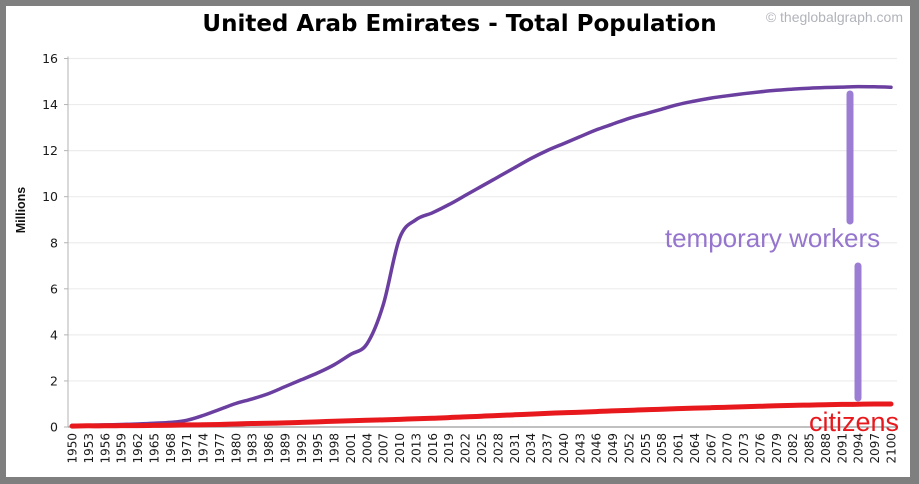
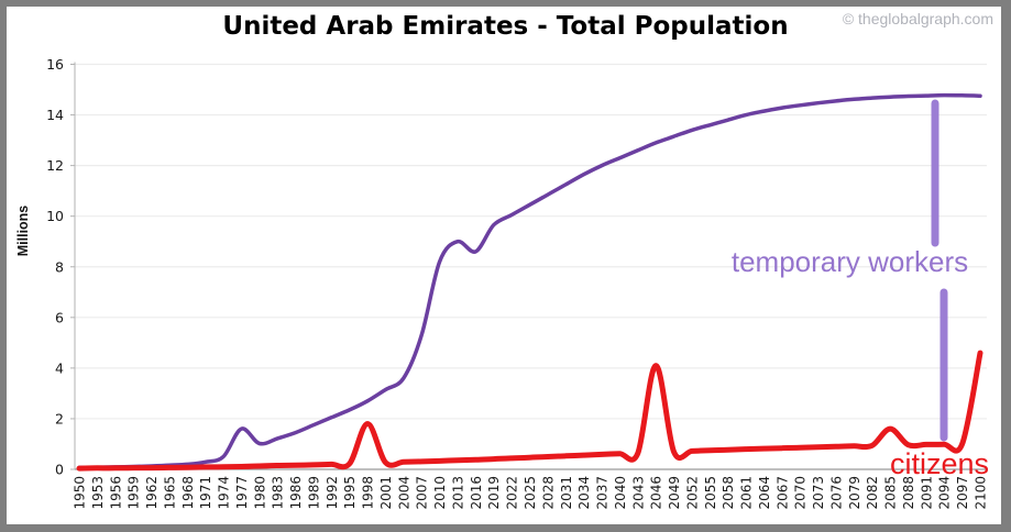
temporary workers/1977: 0.8 -> 1.6
citizens/1998: 0.2 -> 1.8
temporary workers/2016: 9.3 -> 8.6
citizens/2046: 0.7 -> 4.1
citizens/2085: 0.9 -> 1.6
citizens/2100: 1.0 -> 4.6
